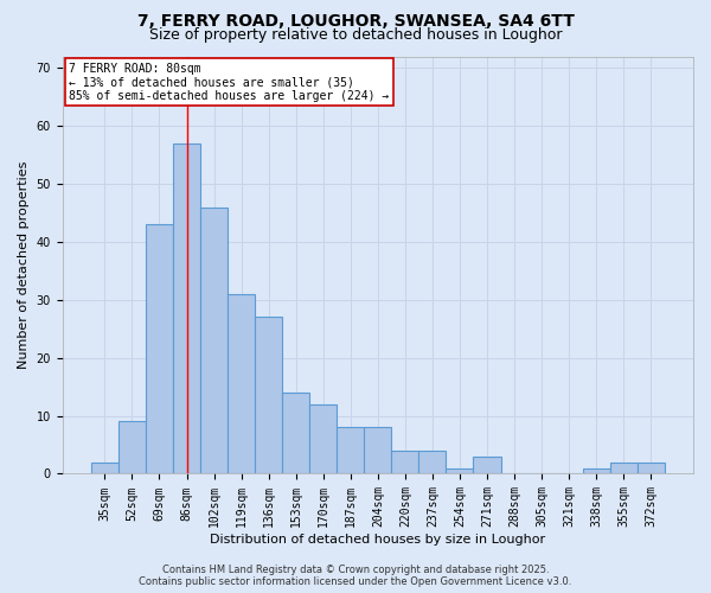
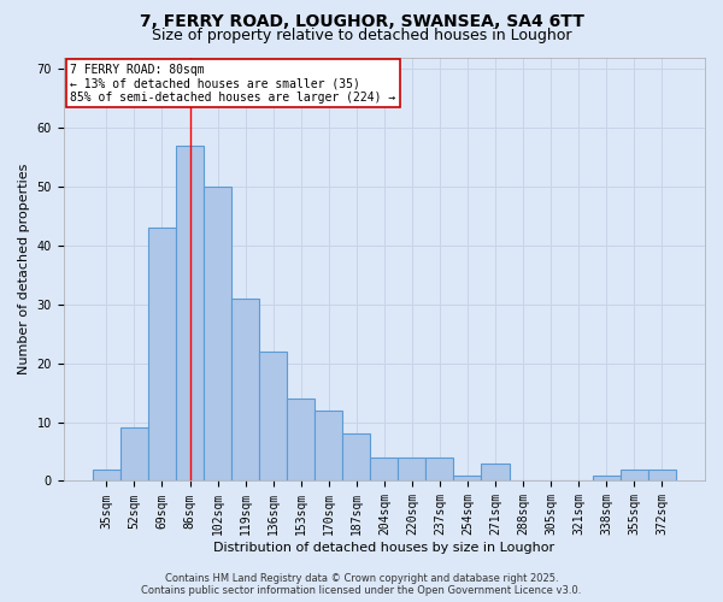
102sqm: 46 -> 50
136sqm: 27 -> 22
204sqm: 8 -> 4
